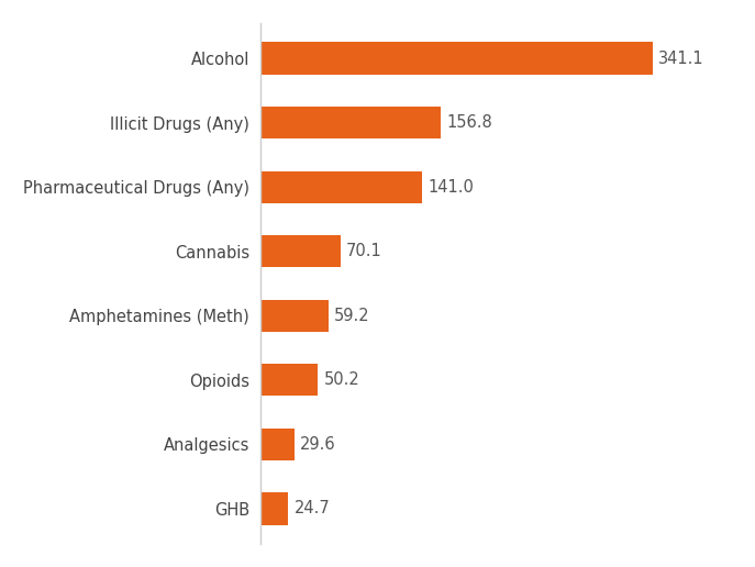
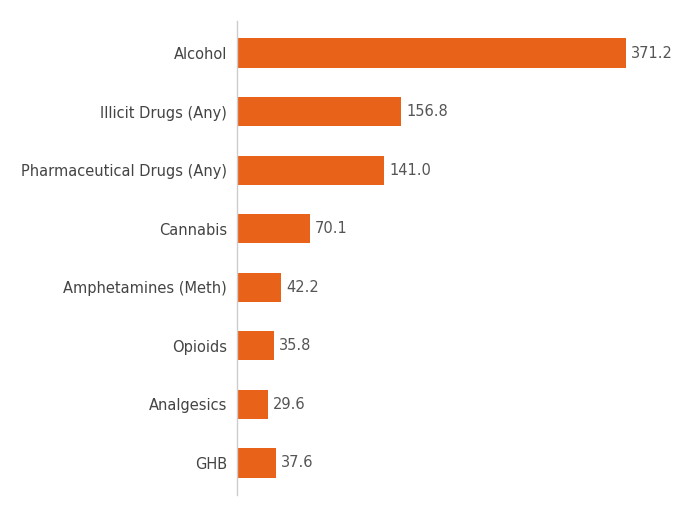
Alcohol: 341.1 -> 371.2
Amphetamines (Meth): 59.2 -> 42.2
Opioids: 50.2 -> 35.8
GHB: 24.7 -> 37.6
